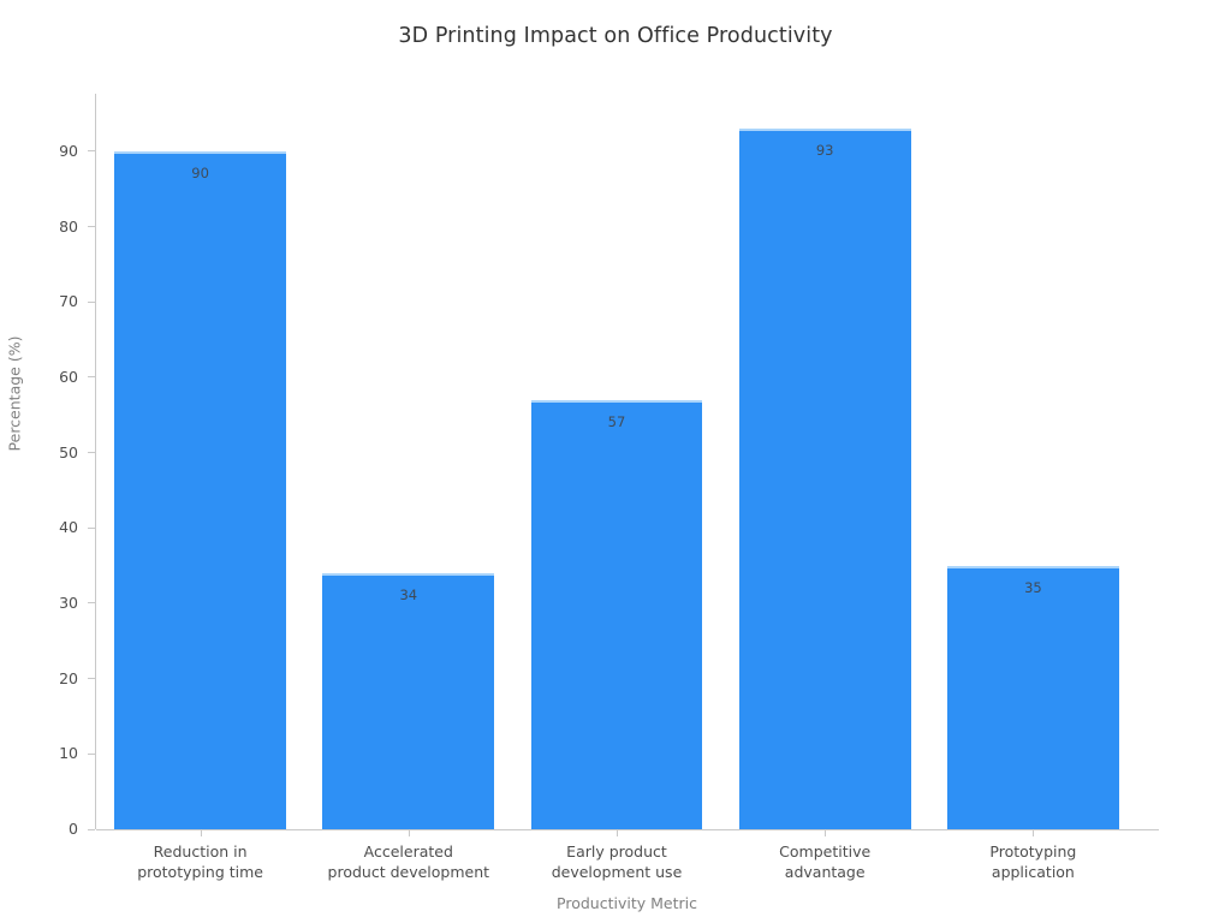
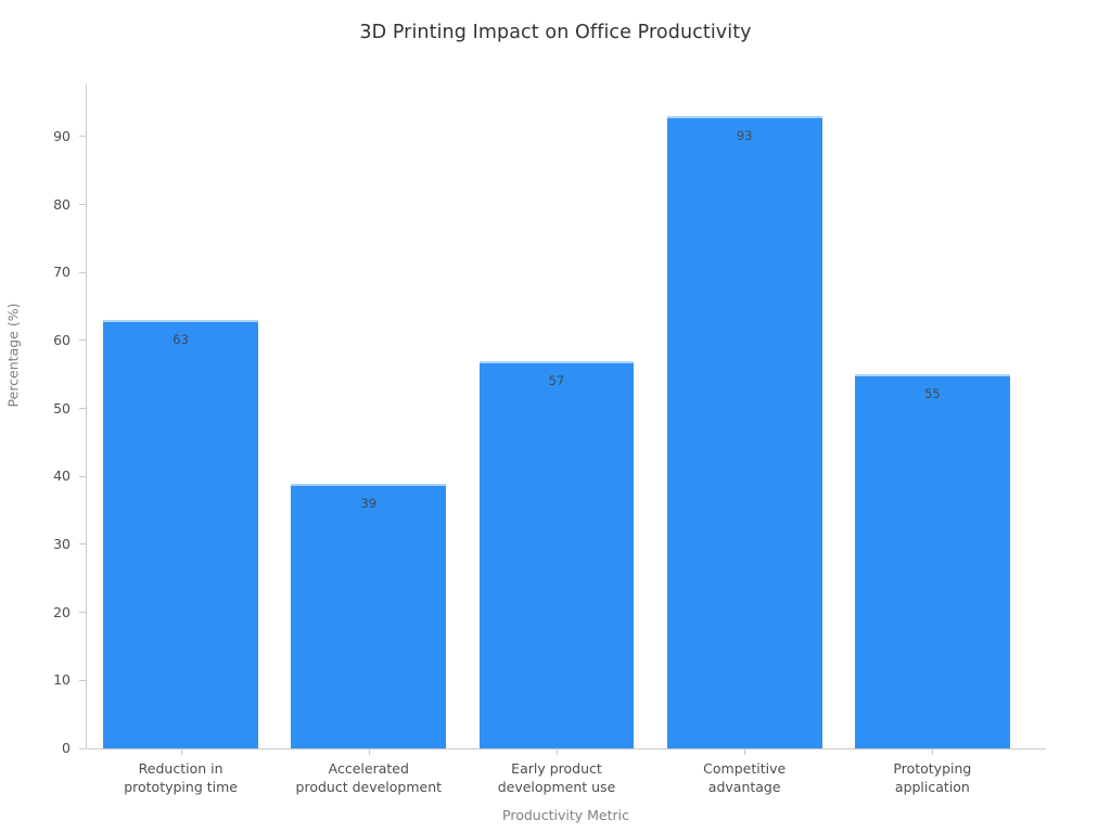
Reduction in prototyping time: 90 -> 63
Accelerated product development: 34 -> 39
Prototyping application: 35 -> 55
